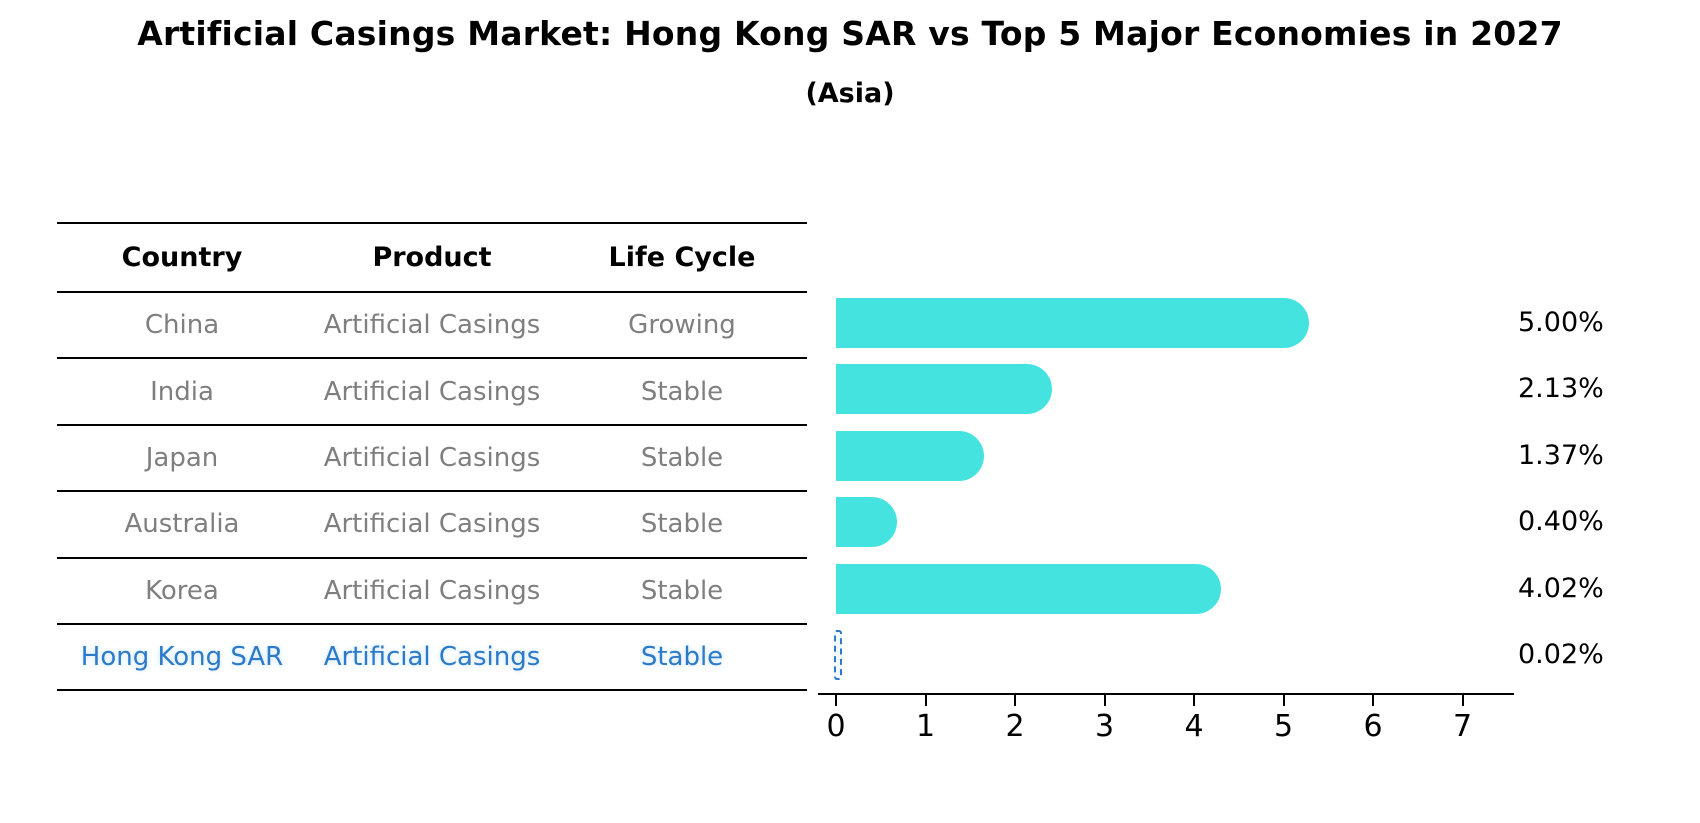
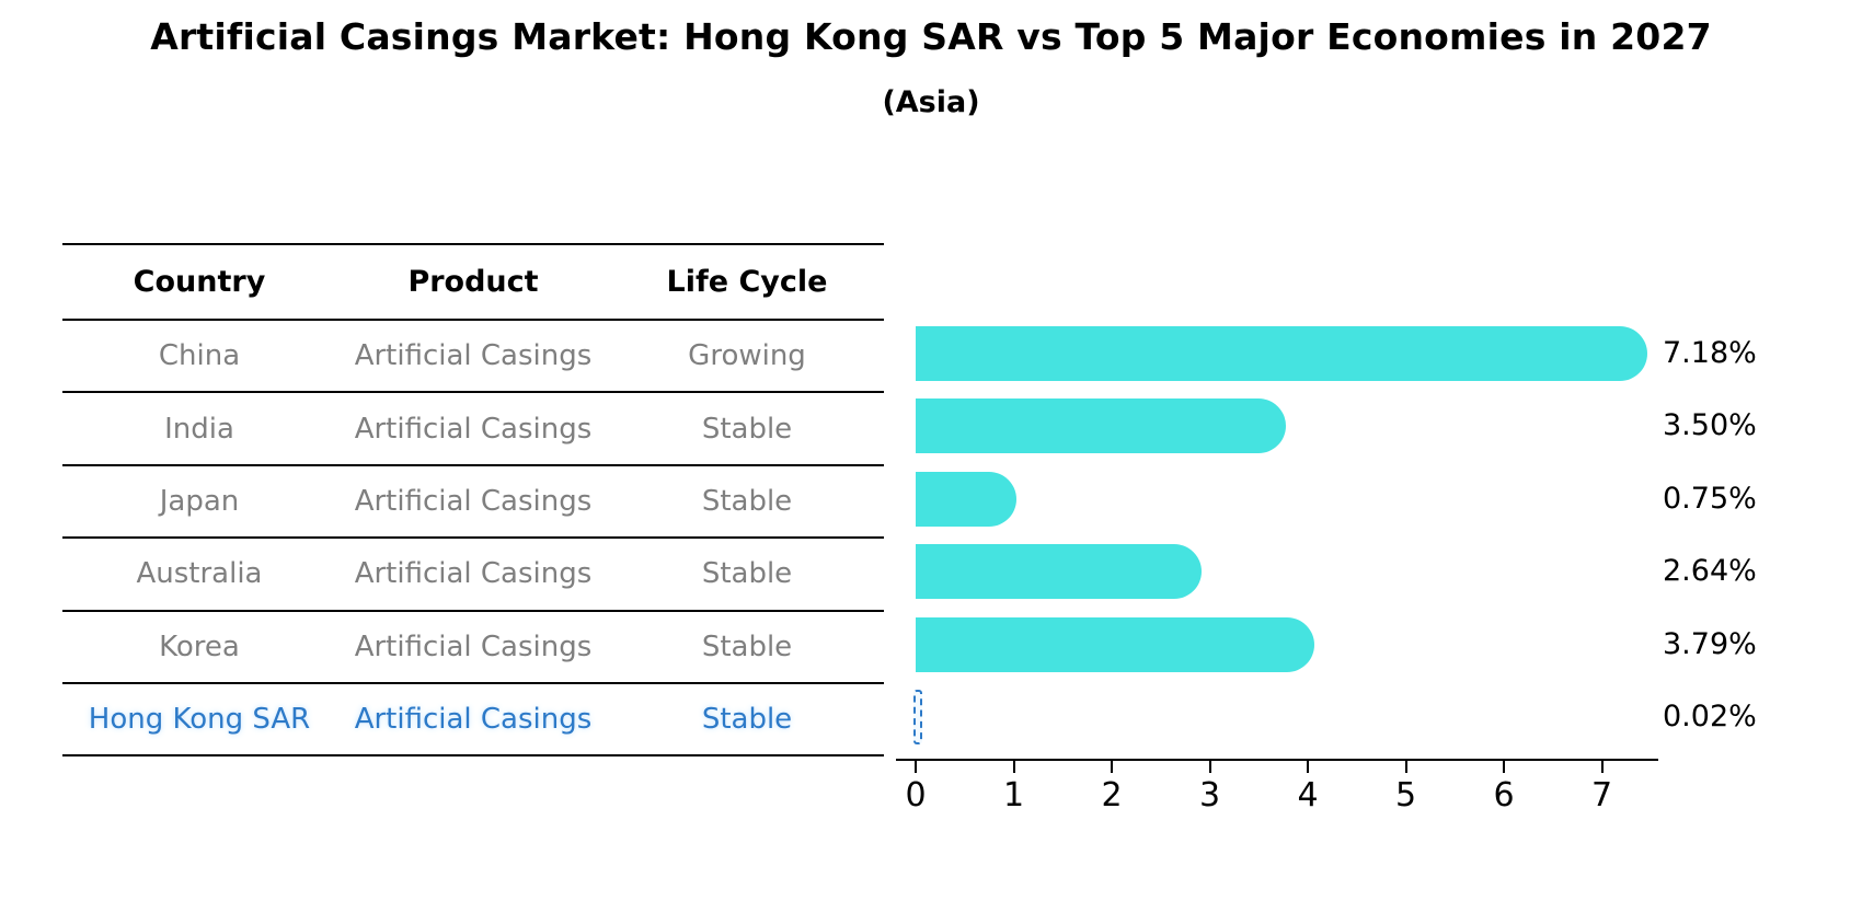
China: 5.00% -> 7.18%
India: 2.13% -> 3.50%
Japan: 1.37% -> 0.75%
Australia: 0.40% -> 2.64%
Korea: 4.02% -> 3.79%
